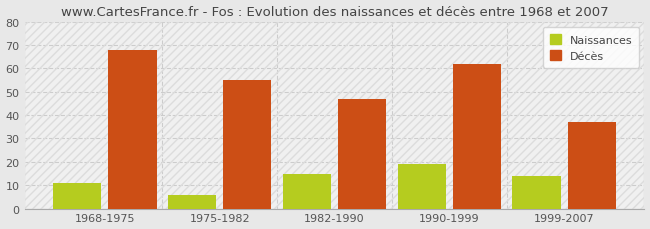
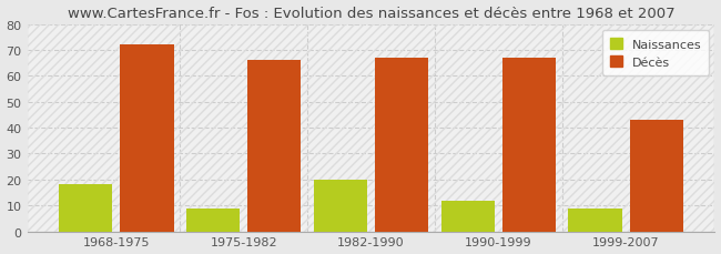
Naissances/1968-1975: 11 -> 18
Décès/1968-1975: 68 -> 72
Naissances/1975-1982: 6 -> 9
Décès/1975-1982: 55 -> 66
Naissances/1982-1990: 15 -> 20
Décès/1982-1990: 47 -> 67
Naissances/1990-1999: 19 -> 12
Décès/1990-1999: 62 -> 67
Naissances/1999-2007: 14 -> 9
Décès/1999-2007: 37 -> 43
